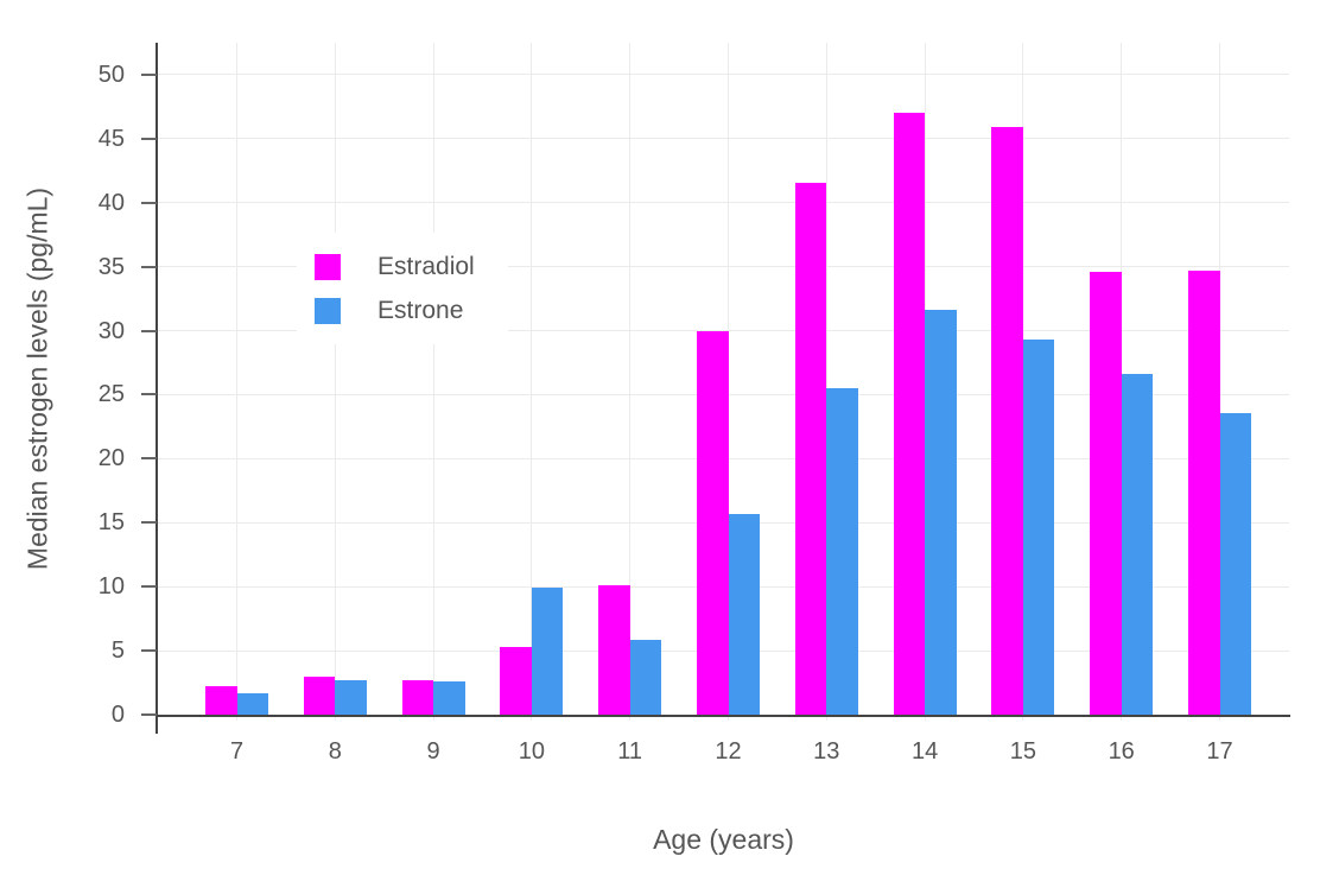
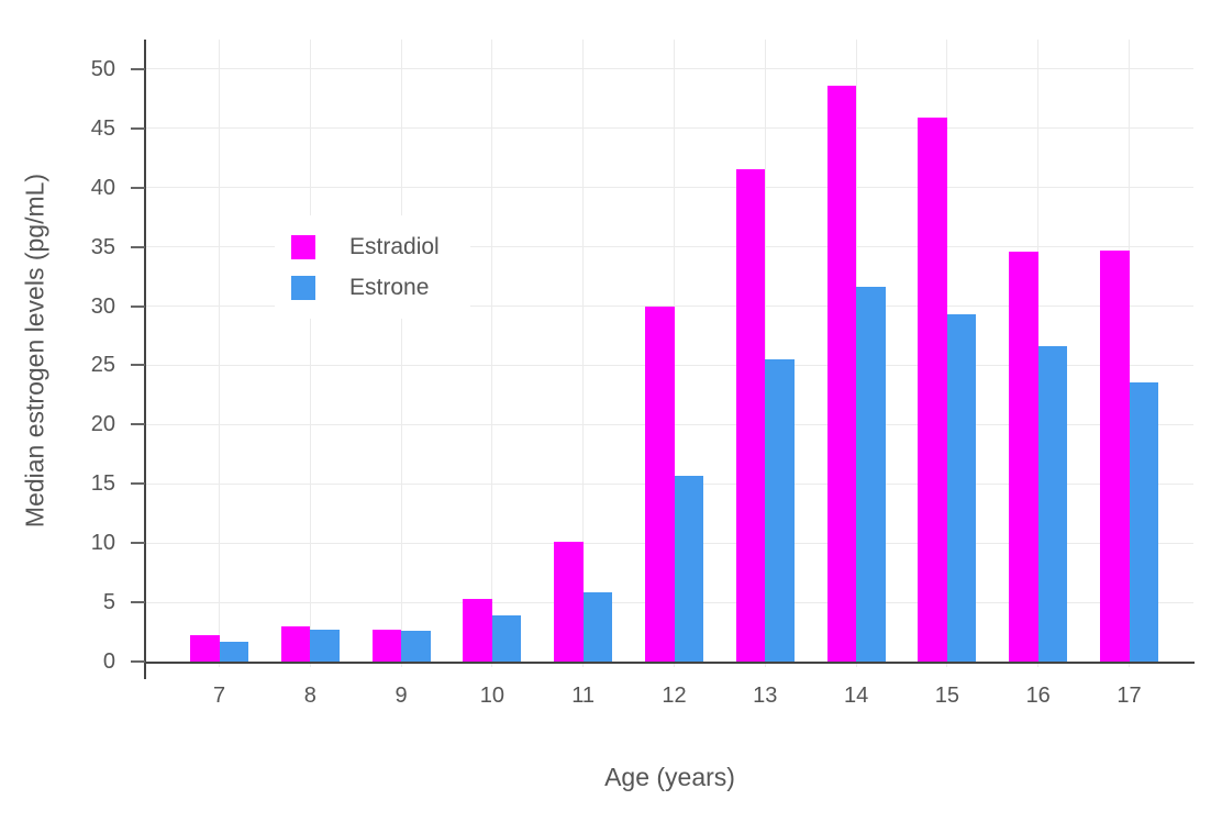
Estrone/10: 9.9 -> 3.9
Estradiol/14: 47.0 -> 48.6
